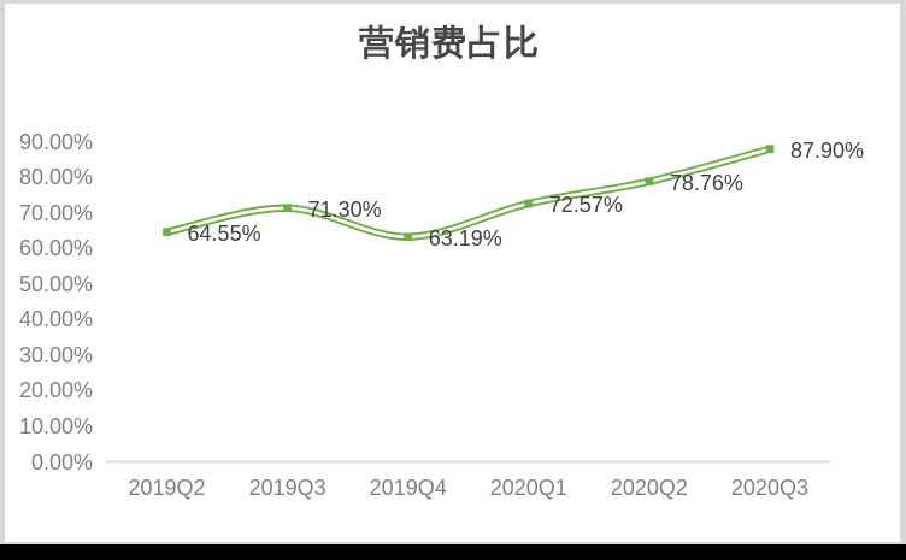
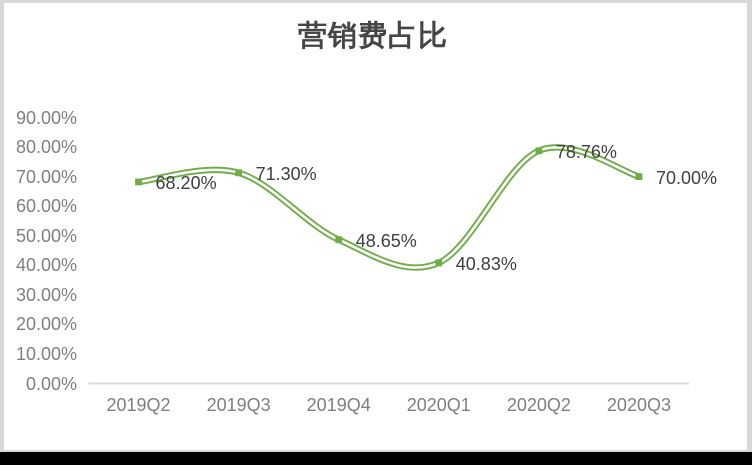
2019Q2: 64.55% -> 68.20%
2019Q4: 63.19% -> 48.65%
2020Q1: 72.57% -> 40.83%
2020Q3: 87.90% -> 70.00%
